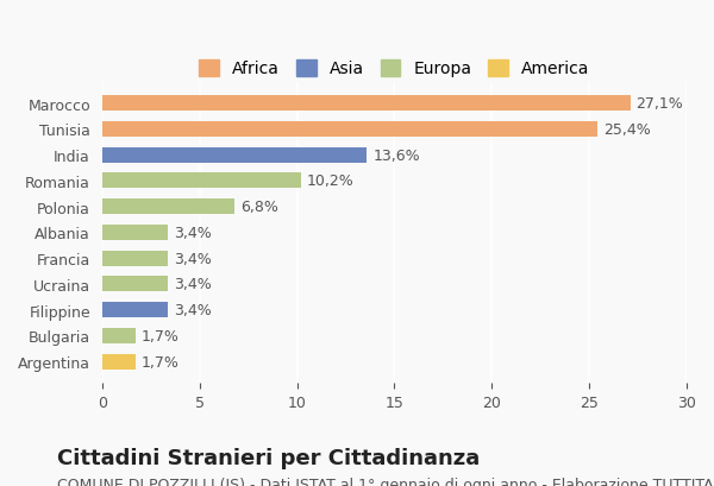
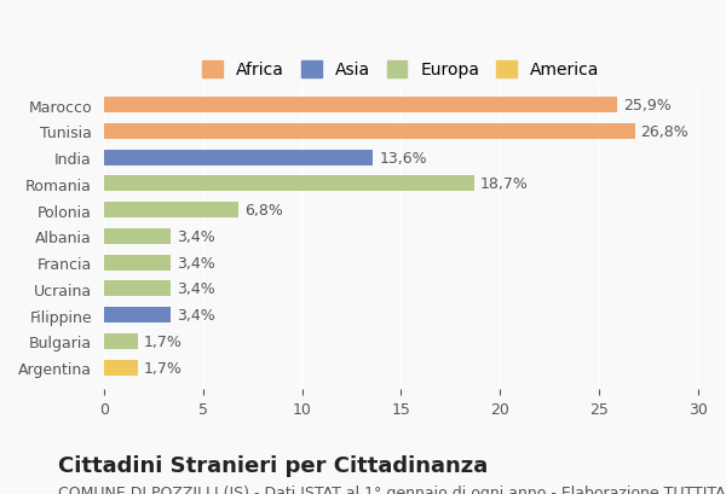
Marocco: 27,1% -> 25,9%
Tunisia: 25,4% -> 26,8%
Romania: 10,2% -> 18,7%
